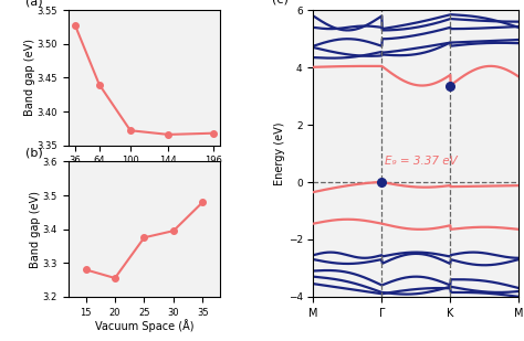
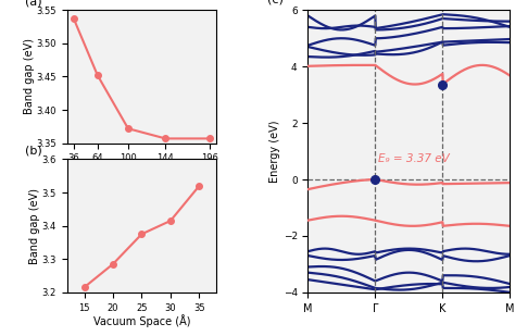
36: 3.528 -> 3.537
64: 3.440 -> 3.452
144: 3.366 -> 3.357
196: 3.368 -> 3.357
15: 3.280 -> 3.215
20: 3.255 -> 3.285
30: 3.395 -> 3.415
35: 3.480 -> 3.520
